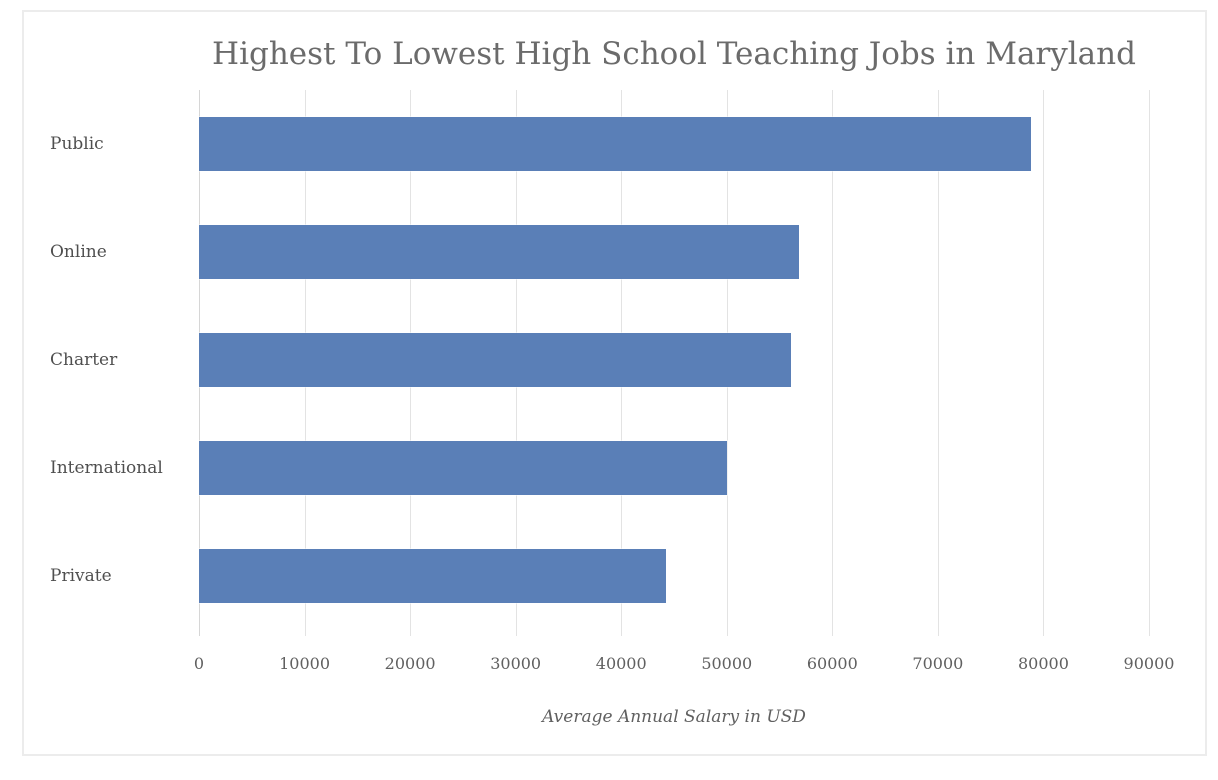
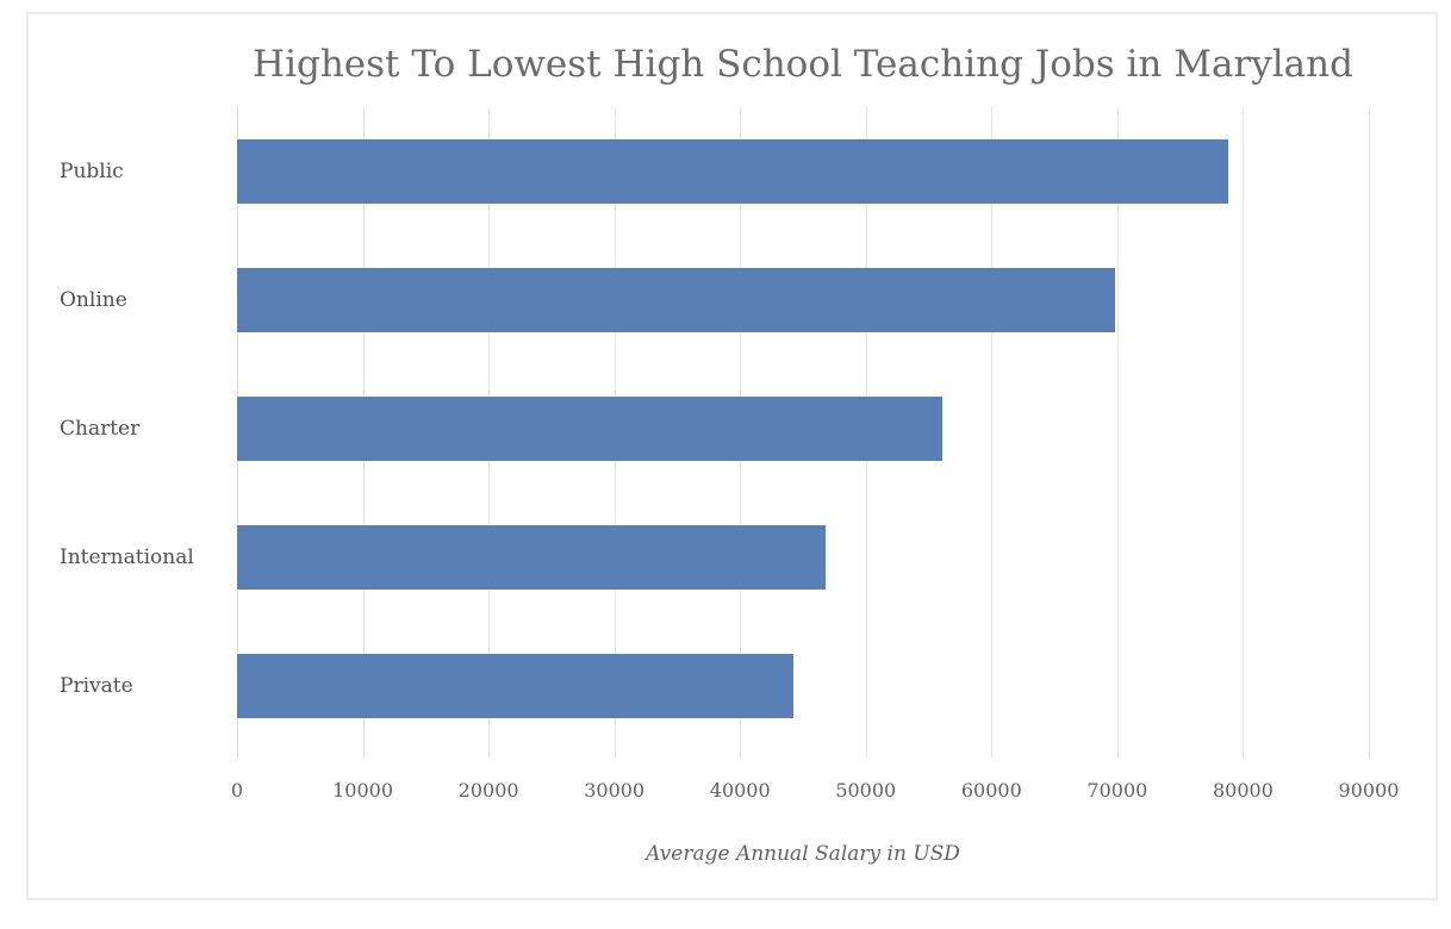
Online: 56800 -> 69800
International: 50000 -> 46800
